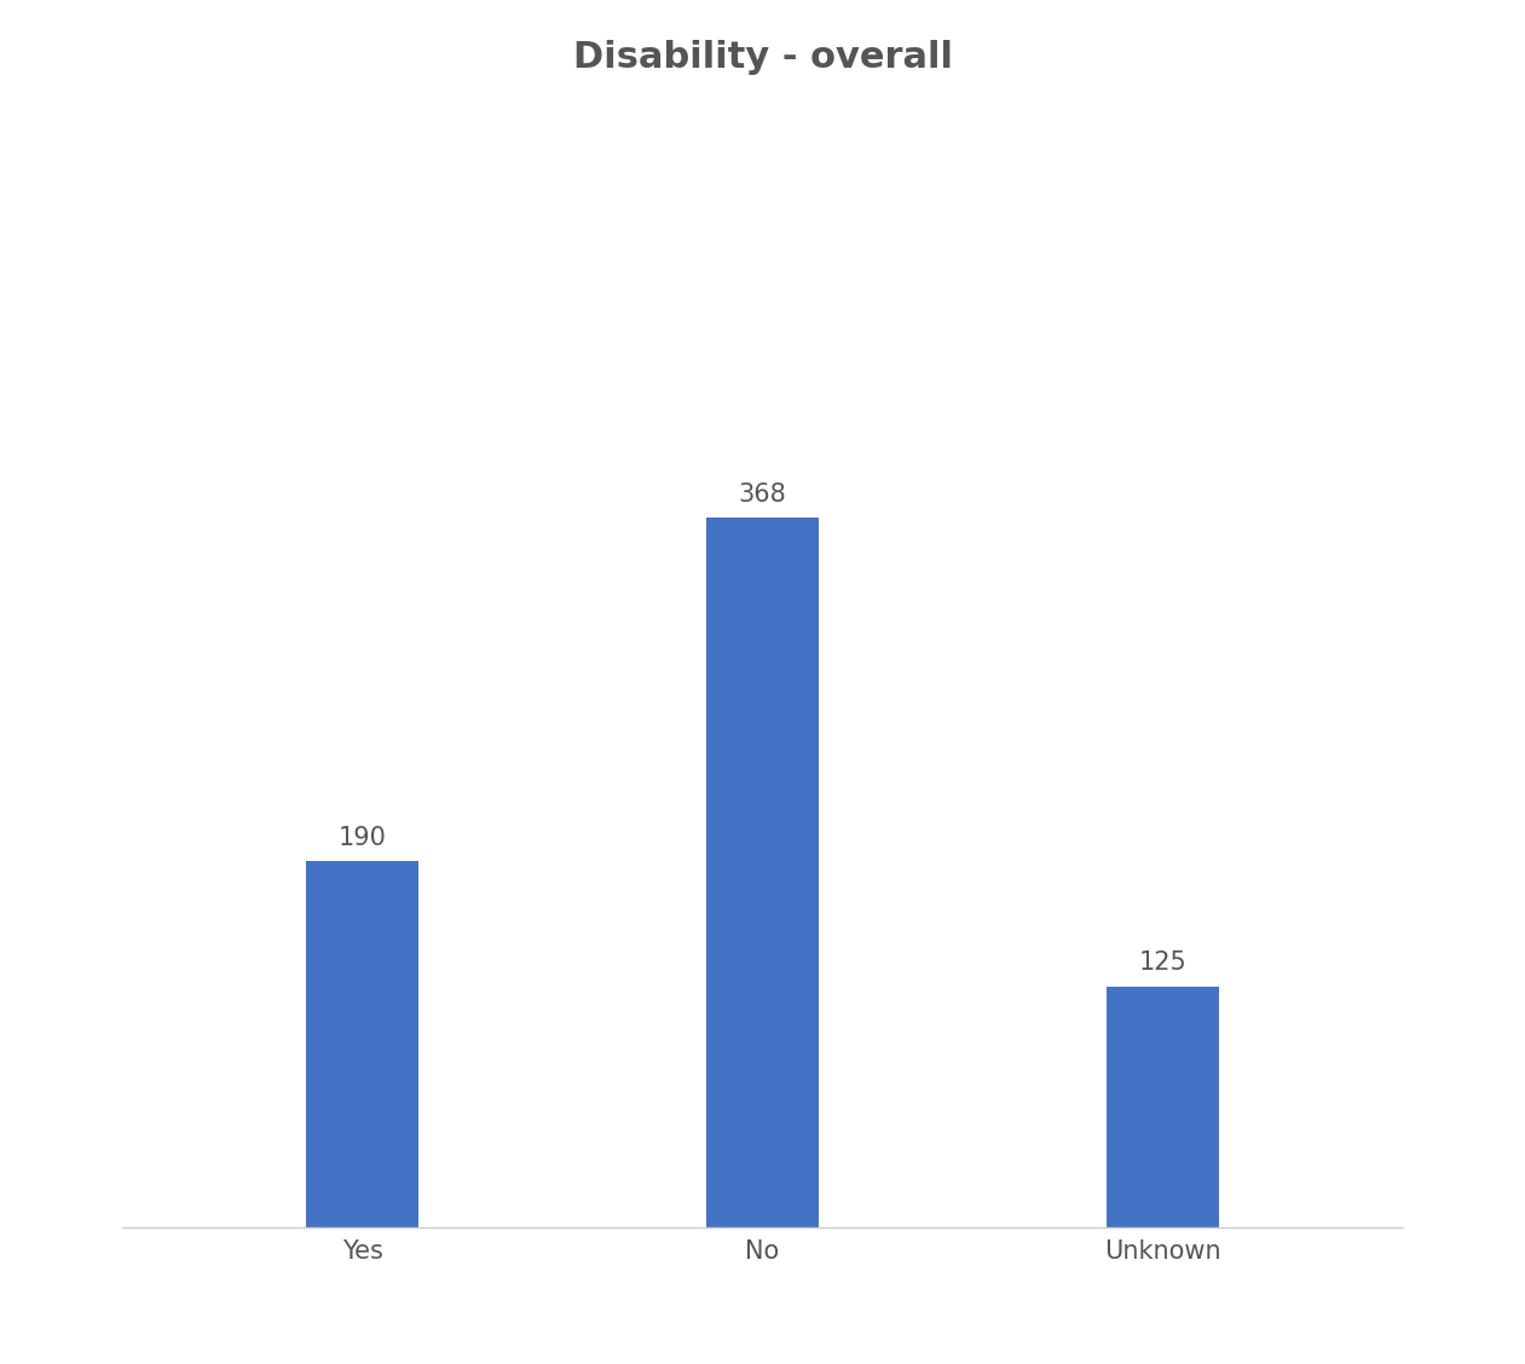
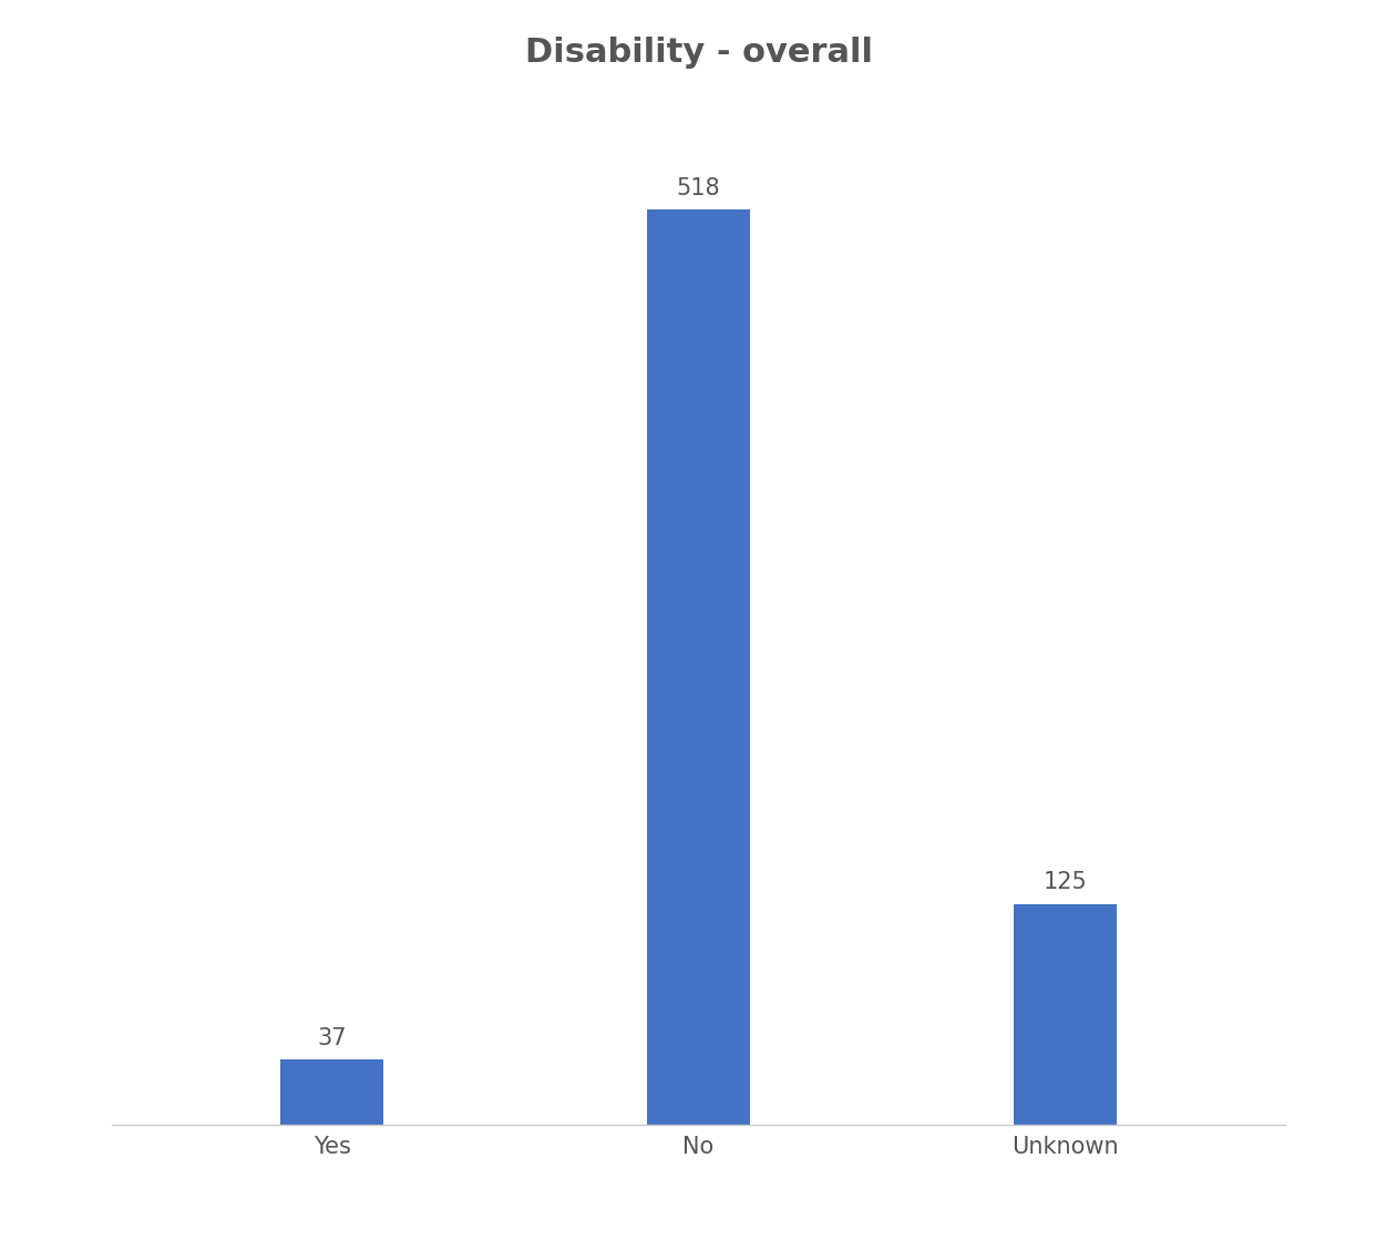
Yes: 190 -> 37
No: 368 -> 518
